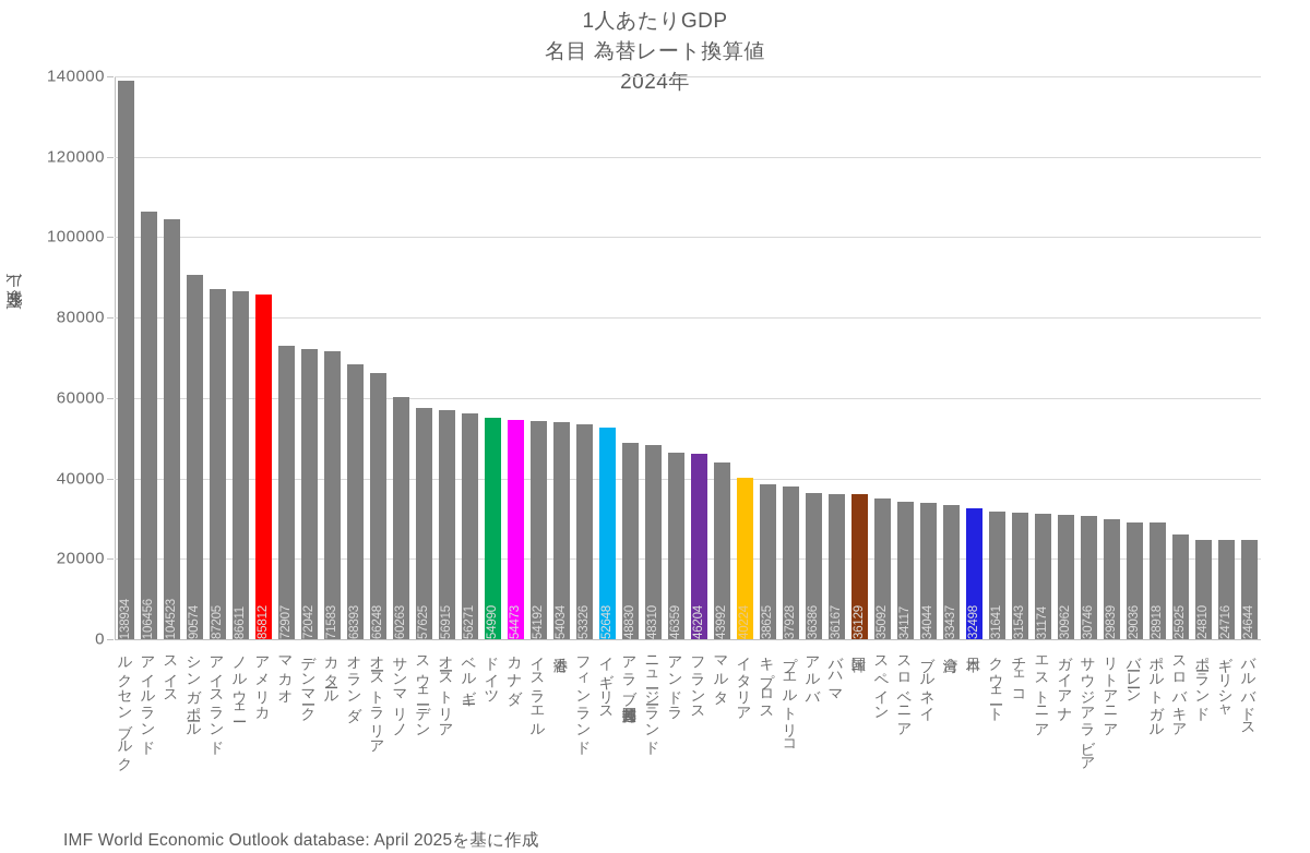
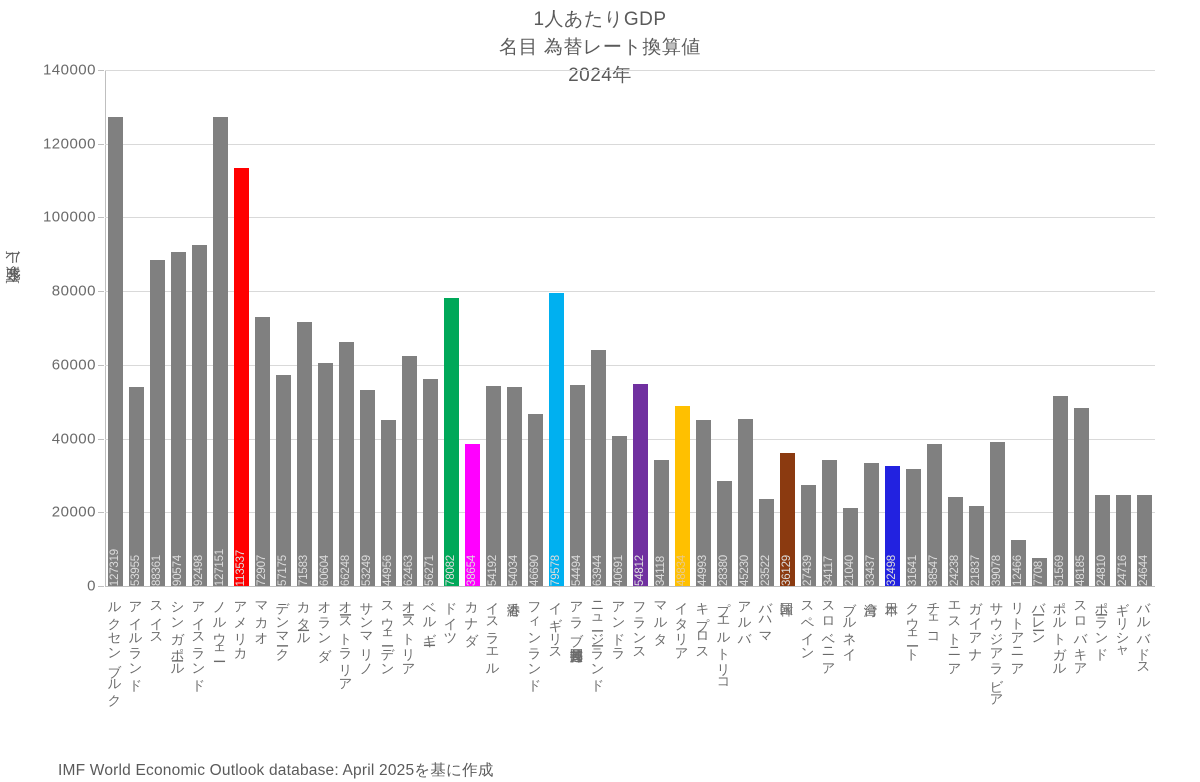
ルクセンブルク: 138934 -> 127319
アイルランド: 106456 -> 53955
スイス: 104523 -> 88361
アイスランド: 87205 -> 92498
ノルウェー: 86611 -> 127151
アメリカ: 85812 -> 113537
デンマーク: 72042 -> 57175
オランダ: 68393 -> 60604
サンマリノ: 60263 -> 53249
スウェーデン: 57625 -> 44956
オーストリア: 56915 -> 62463
ドイツ: 54990 -> 78082
カナダ: 54473 -> 38654
フィンランド: 53326 -> 46690
イギリス: 52648 -> 79578
アラブ首長国連邦: 48830 -> 54494
ニュージーランド: 48310 -> 63944
アンドラ: 46359 -> 40691
フランス: 46204 -> 54812
マルタ: 43992 -> 34118
イタリア: 40224 -> 48834
キプロス: 38625 -> 44993
プエルトリコ: 37928 -> 28380
アルバ: 36386 -> 45230
バハマ: 36167 -> 23522
スペイン: 35092 -> 27439
ブルネイ: 34044 -> 21040
チェコ: 31543 -> 38547
エストニア: 31174 -> 24238
ガイアナ: 30962 -> 21837
サウジアラビア: 30746 -> 39078
リトアニア: 29839 -> 12466
バーレーン: 29036 -> 7708
ポルトガル: 28918 -> 51569
スロバキア: 25925 -> 48185
